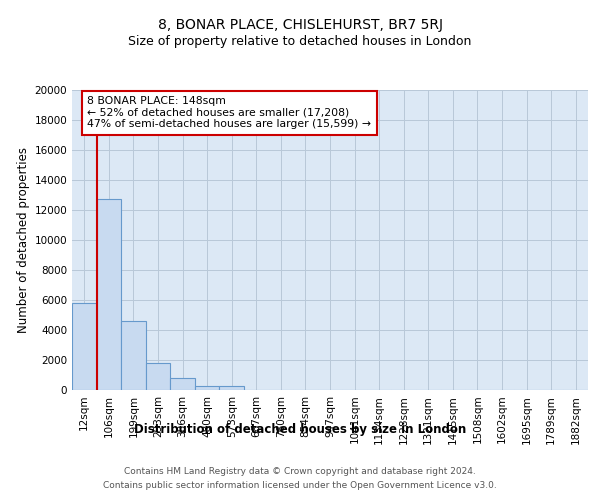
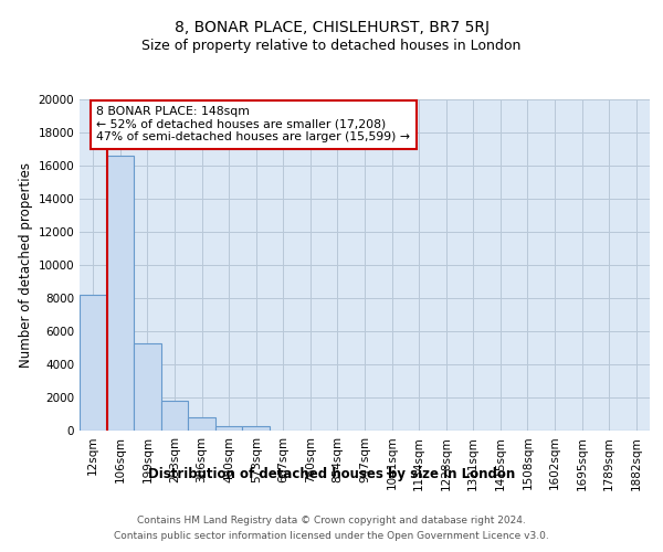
12sqm: 5800 -> 8200
106sqm: 12700 -> 16600
199sqm: 4600 -> 5300
